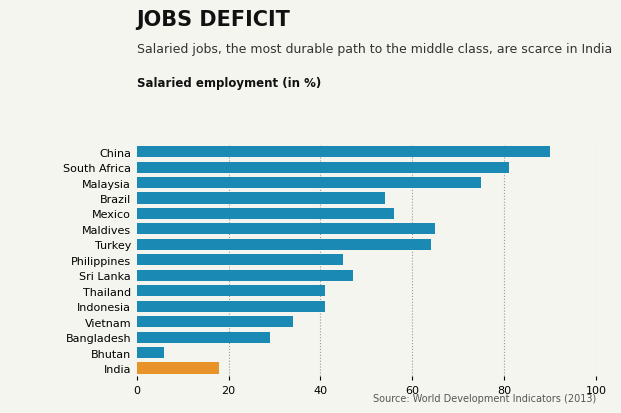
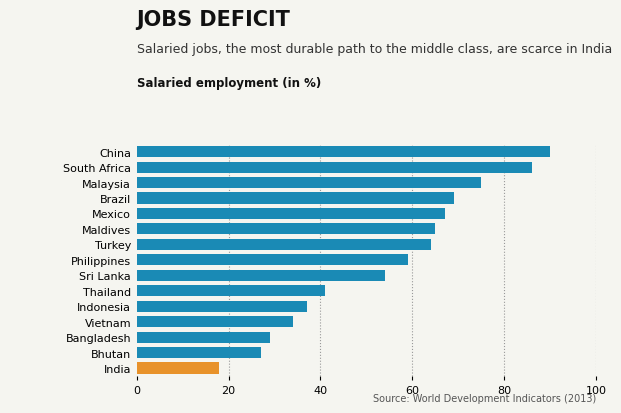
South Africa: 81 -> 86
Brazil: 54 -> 69
Mexico: 56 -> 67
Philippines: 45 -> 59
Sri Lanka: 47 -> 54
Indonesia: 41 -> 37
Bhutan: 6 -> 27
